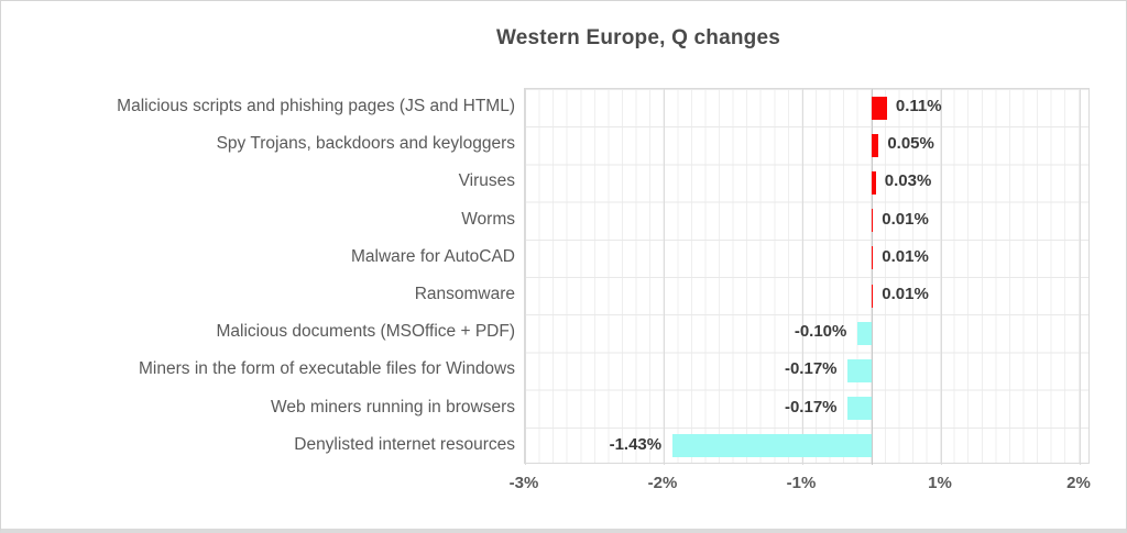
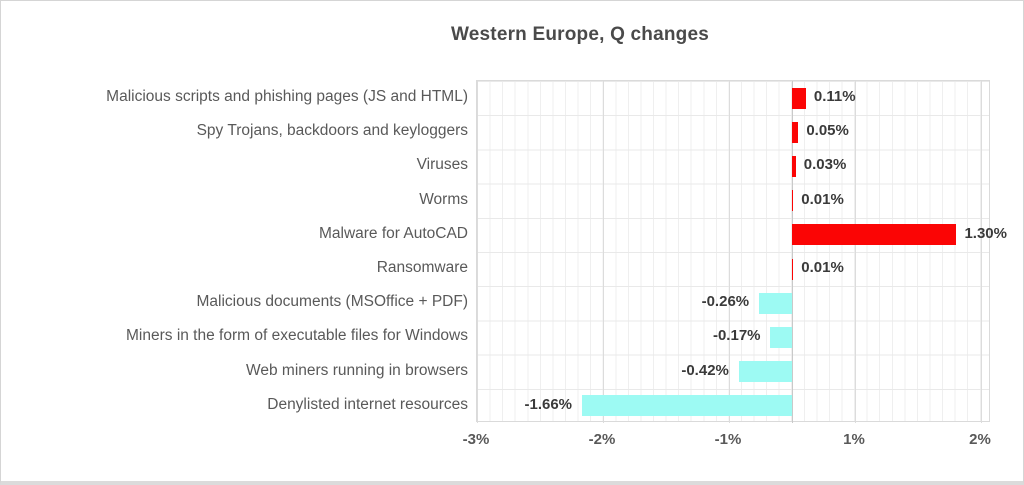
Malware for AutoCAD: 0.01% -> 1.30%
Malicious documents (MSOffice + PDF): -0.10% -> -0.26%
Web miners running in browsers: -0.17% -> -0.42%
Denylisted internet resources: -1.43% -> -1.66%
